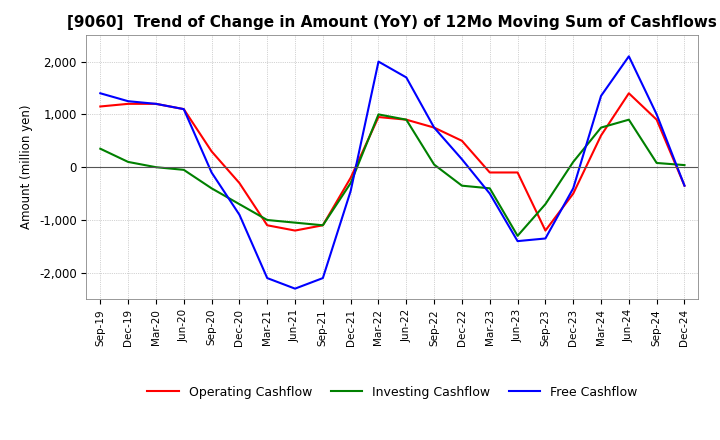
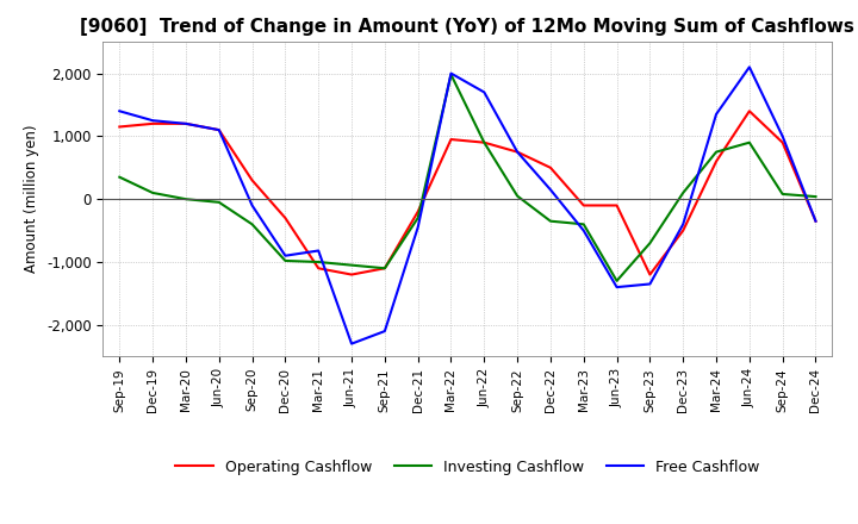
Investing Cashflow/Dec-20: -700 -> -980
Free Cashflow/Mar-21: -2,100 -> -820
Investing Cashflow/Mar-22: 1,000 -> 1,980
